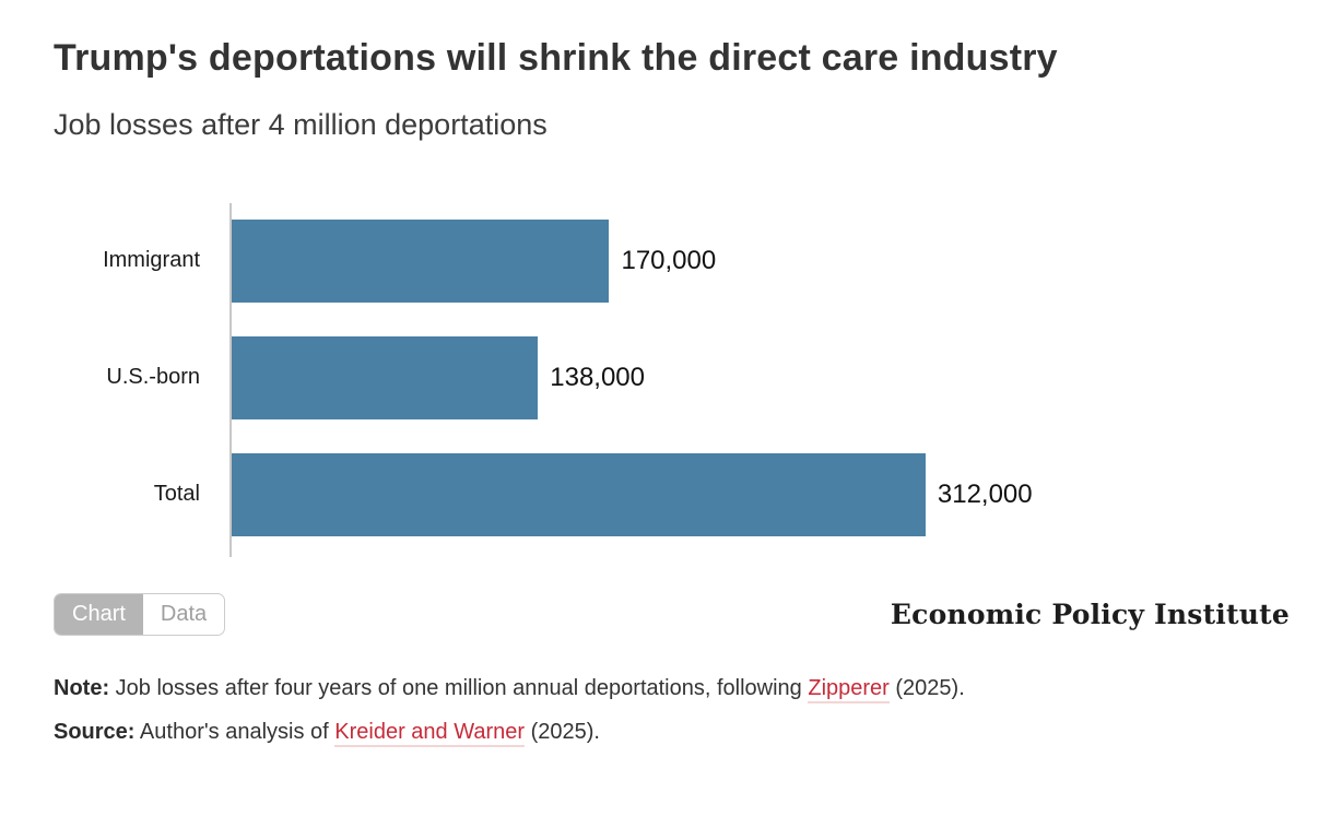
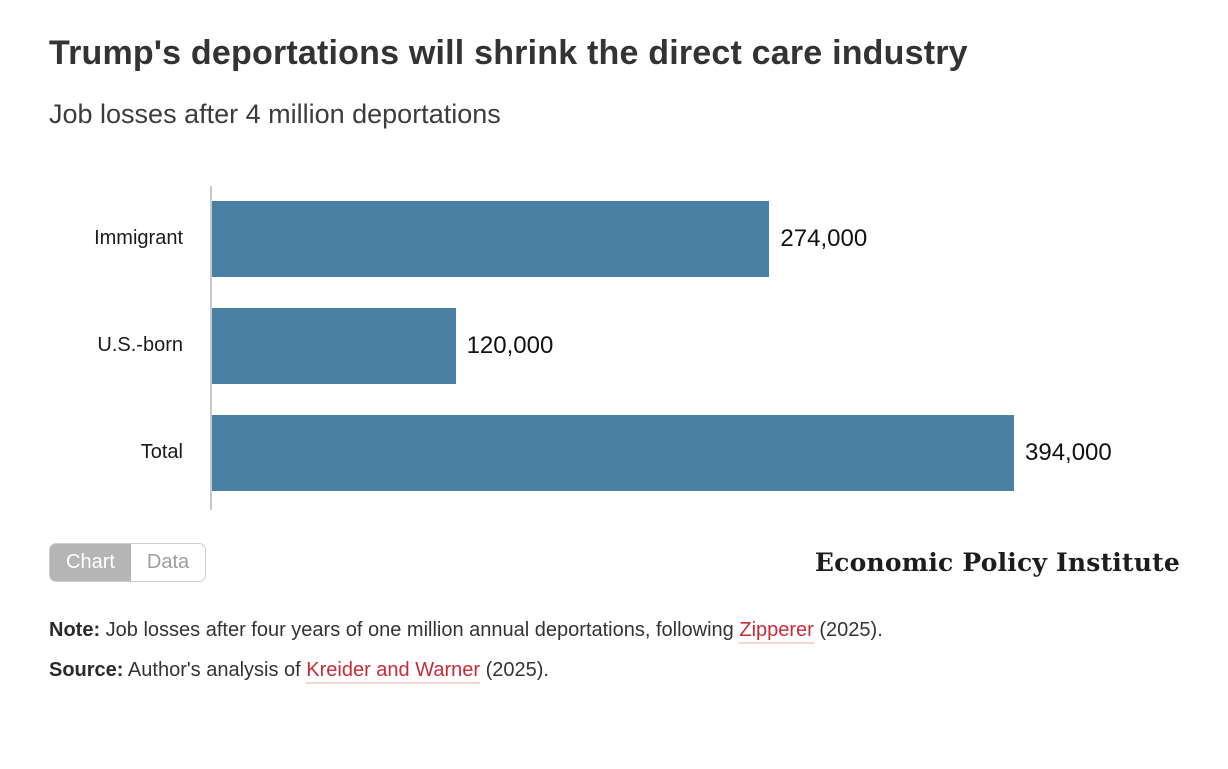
Immigrant: 170,000 -> 274,000
U.S.-born: 138,000 -> 120,000
Total: 312,000 -> 394,000
